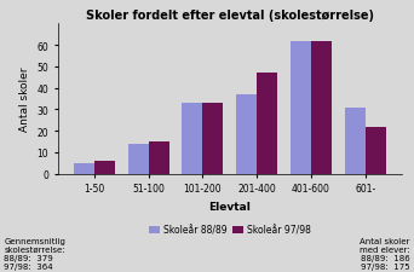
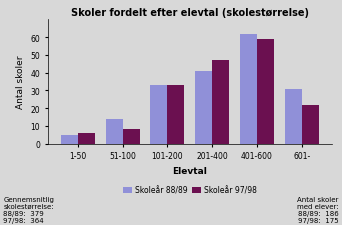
Skoleår 97/98/51-100: 15 -> 8
Skoleår 88/89/201-400: 37 -> 41
Skoleår 97/98/401-600: 62 -> 59
